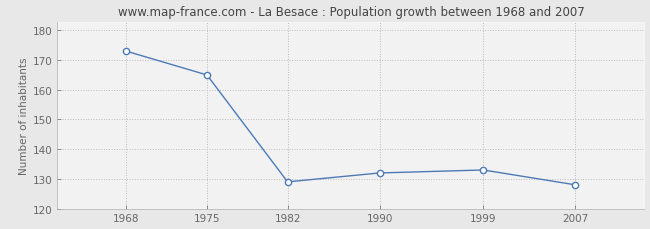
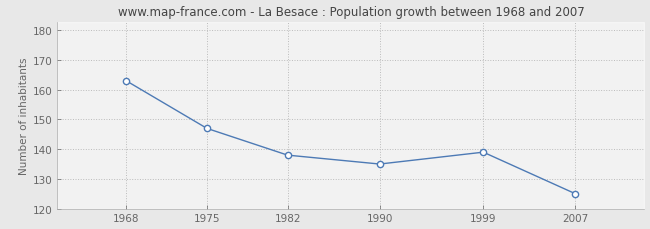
1968: 173 -> 163
1975: 165 -> 147
1982: 129 -> 138
1990: 132 -> 135
1999: 133 -> 139
2007: 128 -> 125
